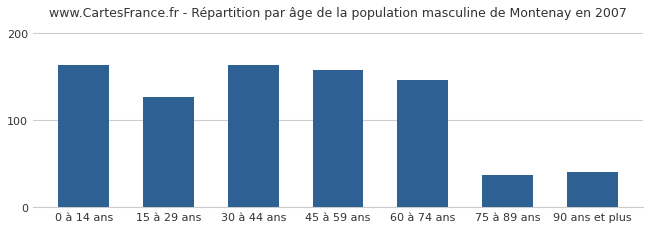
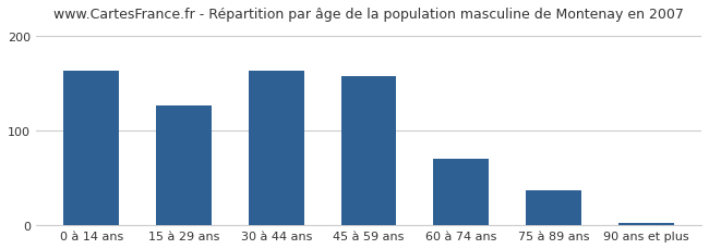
60 à 74 ans: 146 -> 70
90 ans et plus: 40 -> 3
